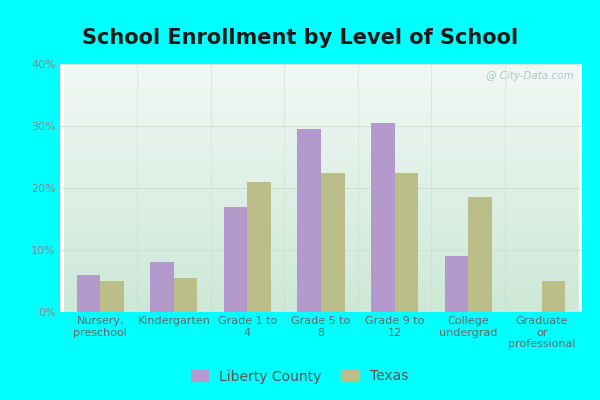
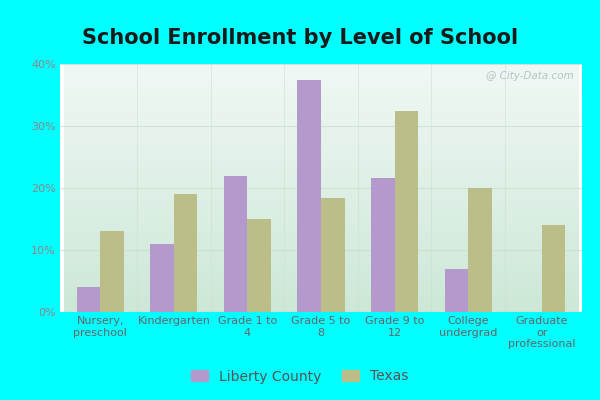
Liberty County/Nursery, preschool: 6.0% -> 4.0%
Texas/Nursery, preschool: 5.0% -> 13.0%
Liberty County/Kindergarten: 8.0% -> 11.0%
Texas/Kindergarten: 5.5% -> 19.0%
Liberty County/Grade 1 to 4: 17.0% -> 22.0%
Texas/Grade 1 to 4: 21.0% -> 15.0%
Liberty County/Grade 5 to 8: 29.5% -> 37.4%
Texas/Grade 5 to 8: 22.5% -> 18.4%
Liberty County/Grade 9 to 12: 30.5% -> 21.6%
Texas/Grade 9 to 12: 22.5% -> 32.4%
Liberty County/College undergrad: 9.0% -> 7.0%
Texas/College undergrad: 18.5% -> 20.0%
Texas/Graduate or professional: 5.0% -> 14.0%
